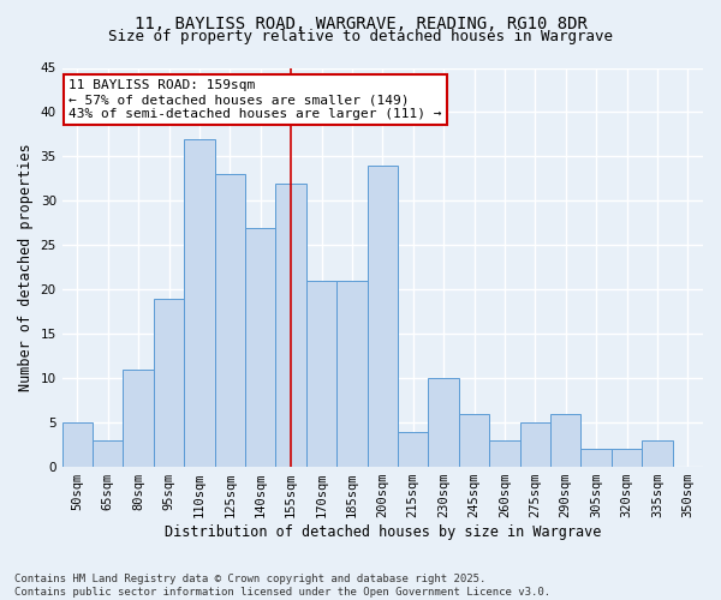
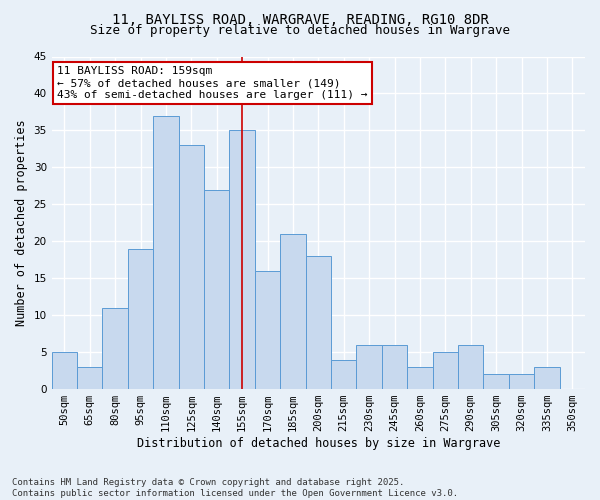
155sqm: 32 -> 35
170sqm: 21 -> 16
200sqm: 34 -> 18
230sqm: 10 -> 6
